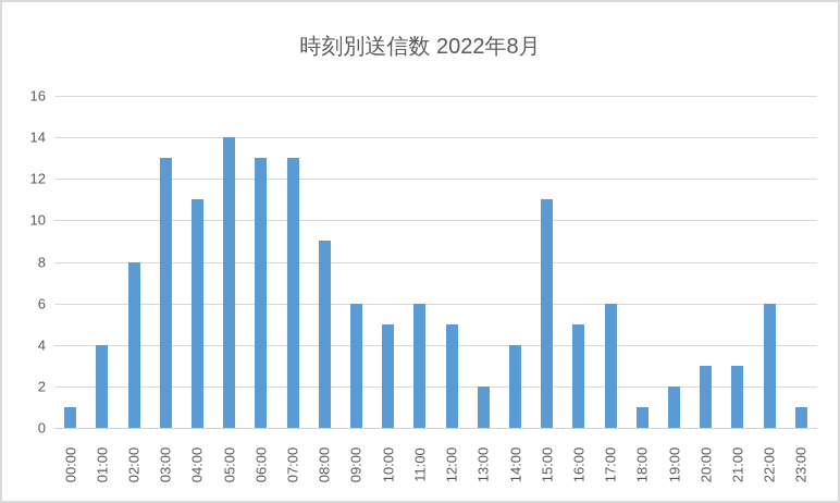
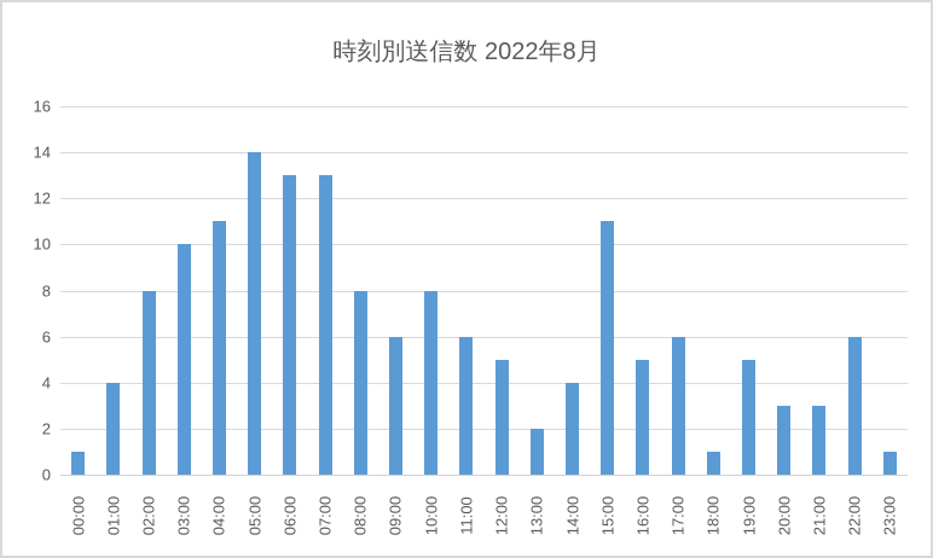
03:00: 13 -> 10
08:00: 9 -> 8
10:00: 5 -> 8
19:00: 2 -> 5
